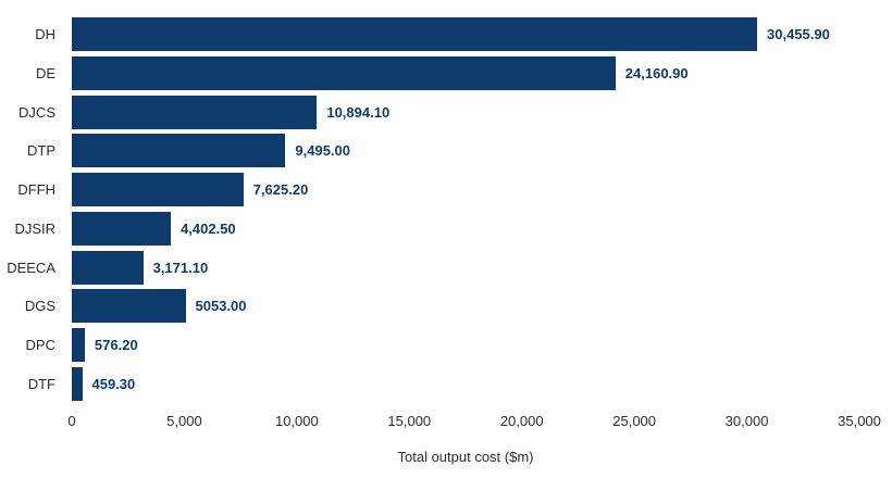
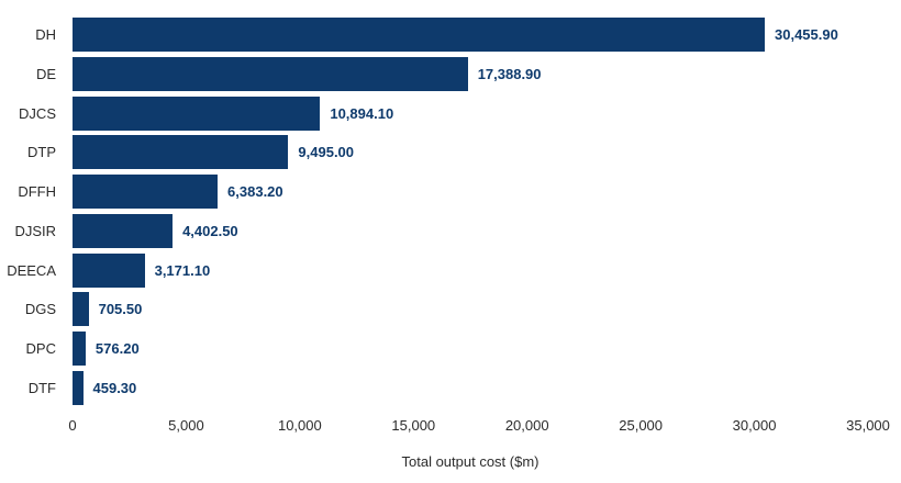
DE: 24,160.90 -> 17,388.90
DFFH: 7,625.20 -> 6,383.20
DGS: 5053.00 -> 705.50
